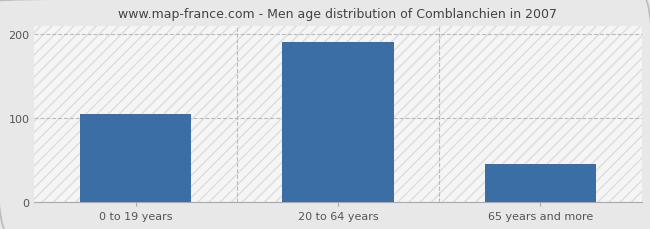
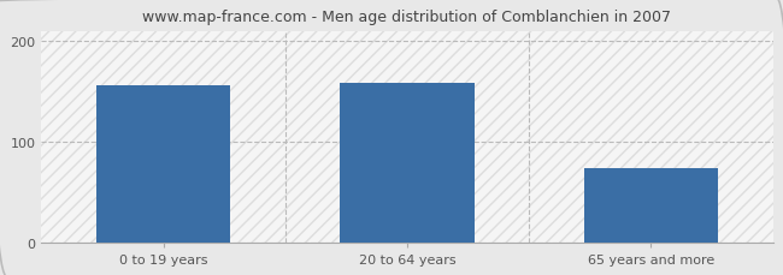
0 to 19 years: 105 -> 156
20 to 64 years: 190 -> 158
65 years and more: 45 -> 74
